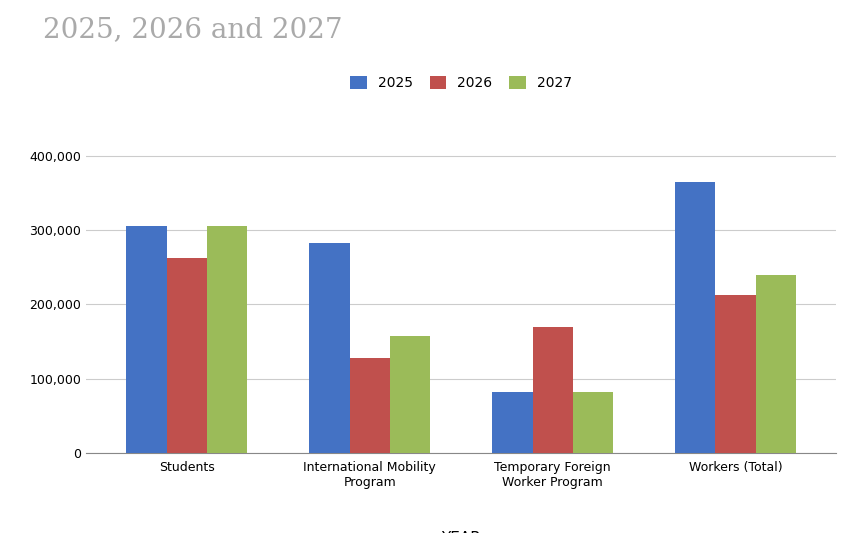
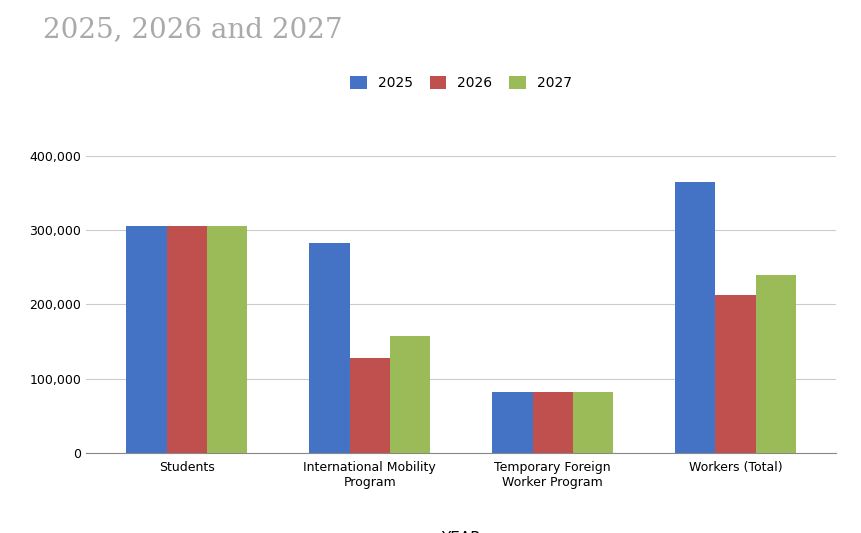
2026/Students: 262,000 -> 305,000
2026/Temporary Foreign Worker Program: 170,000 -> 82,000
